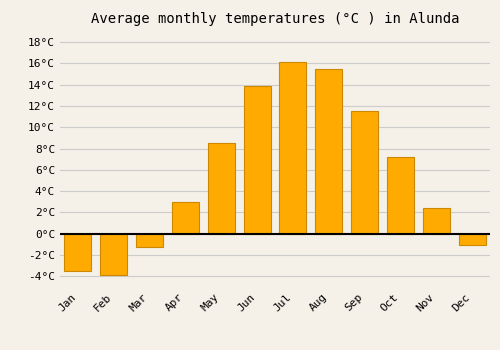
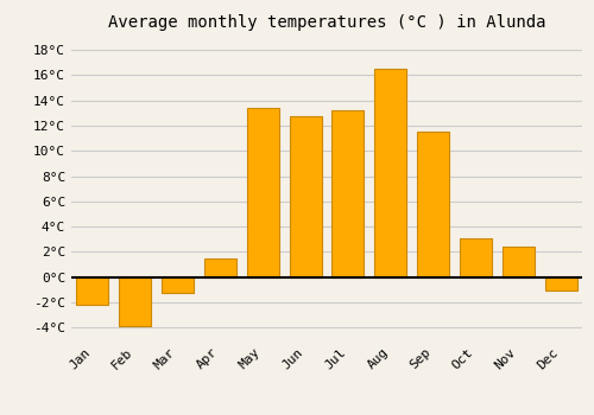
Jan: -3.5°C -> -2.2°C
Apr: 3.0°C -> 1.5°C
May: 8.5°C -> 13.4°C
Jun: 13.9°C -> 12.8°C
Jul: 16.1°C -> 13.2°C
Aug: 15.5°C -> 16.5°C
Oct: 7.2°C -> 3.1°C
